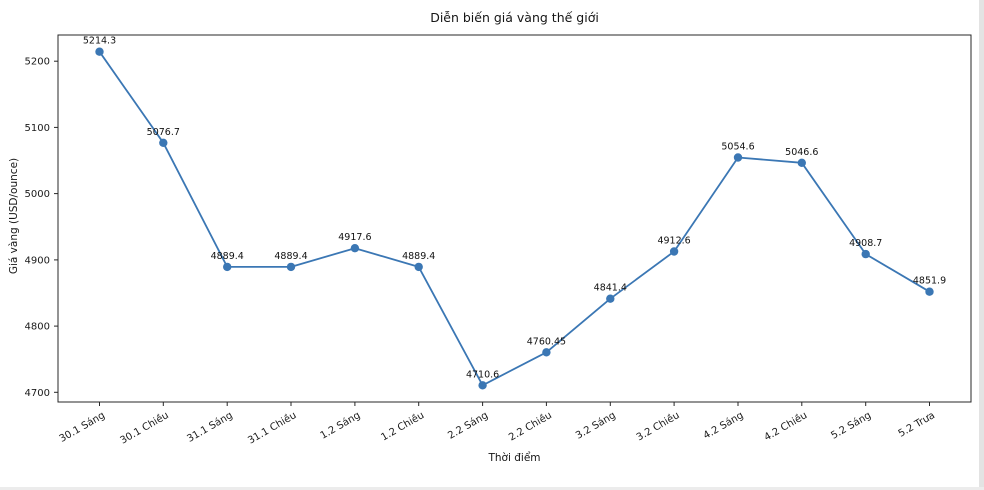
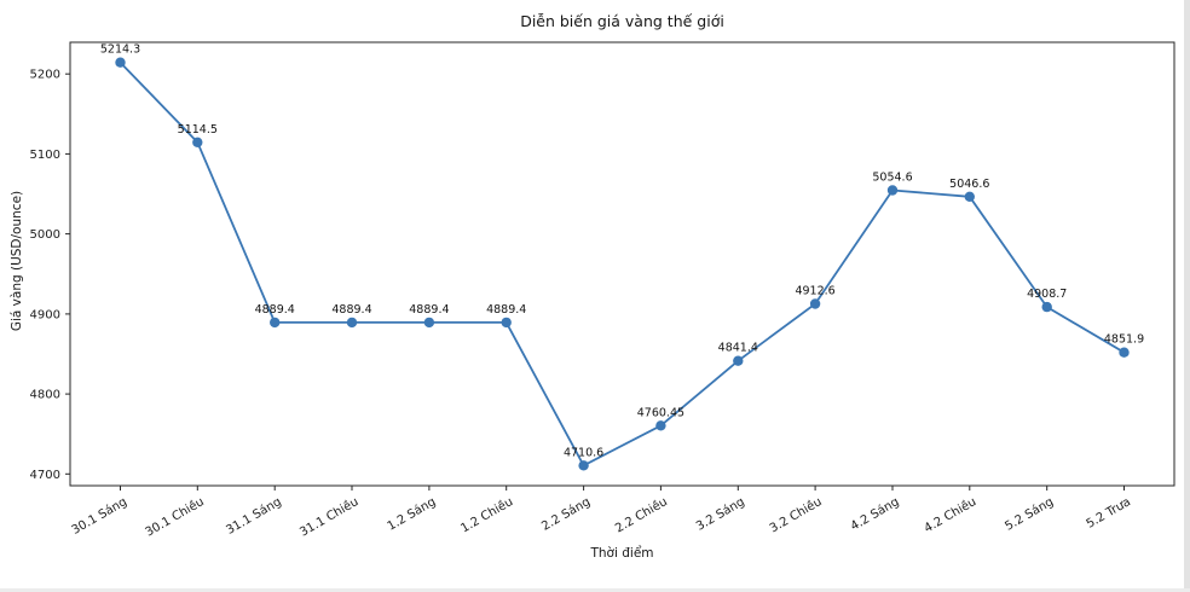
30.1 Chiều: 5076.7 -> 5114.5
1.2 Sáng: 4917.6 -> 4889.4
